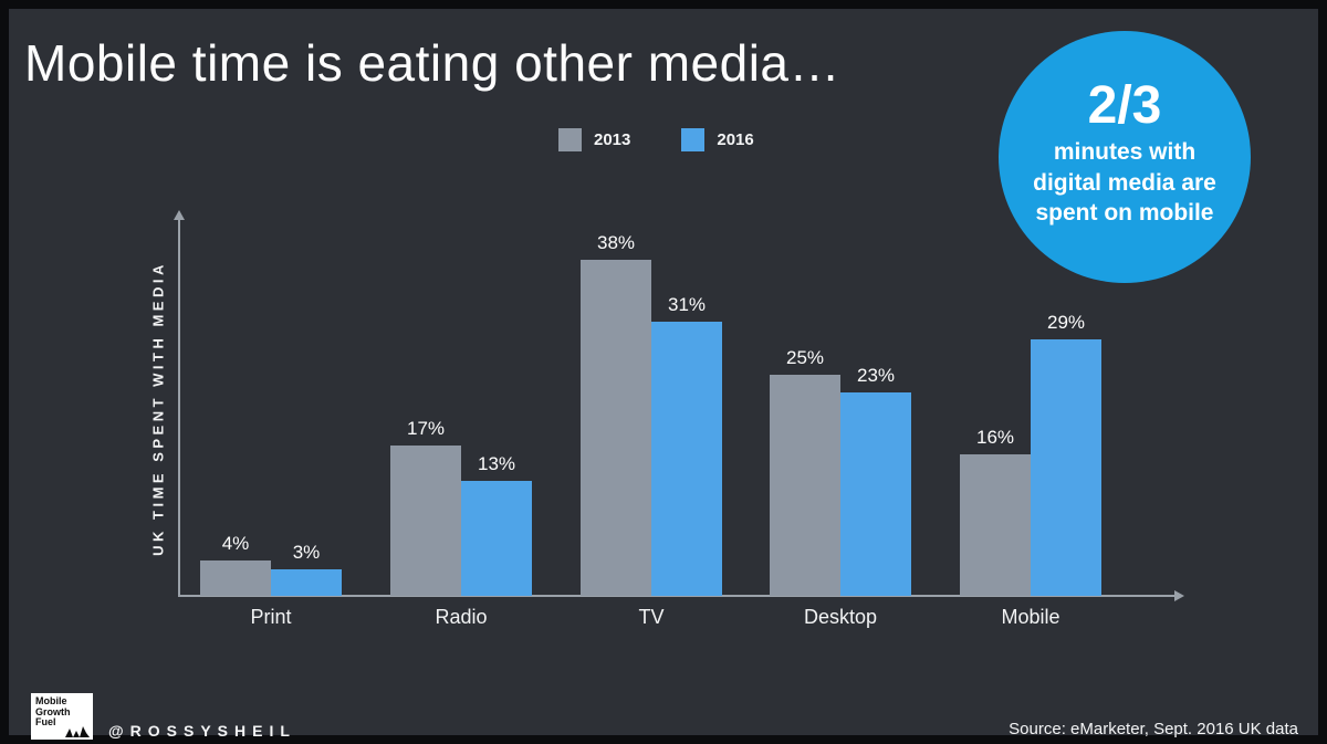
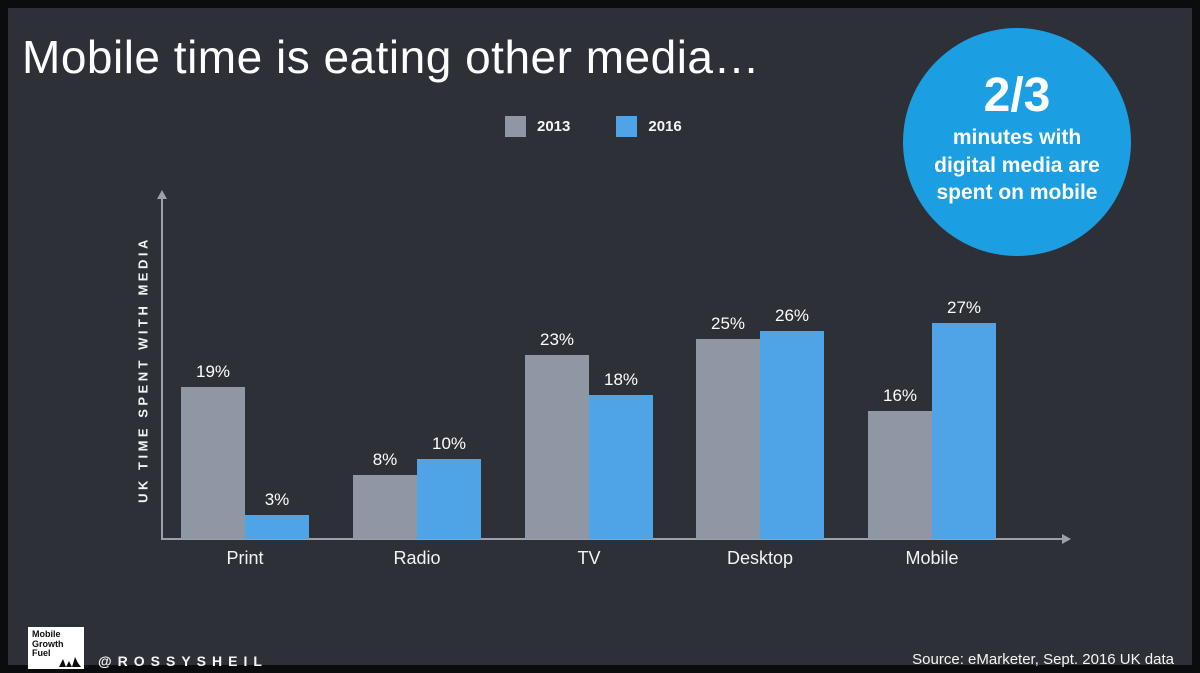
2013/Print: 4% -> 19%
2013/Radio: 17% -> 8%
2016/Radio: 13% -> 10%
2013/TV: 38% -> 23%
2016/TV: 31% -> 18%
2016/Desktop: 23% -> 26%
2016/Mobile: 29% -> 27%
